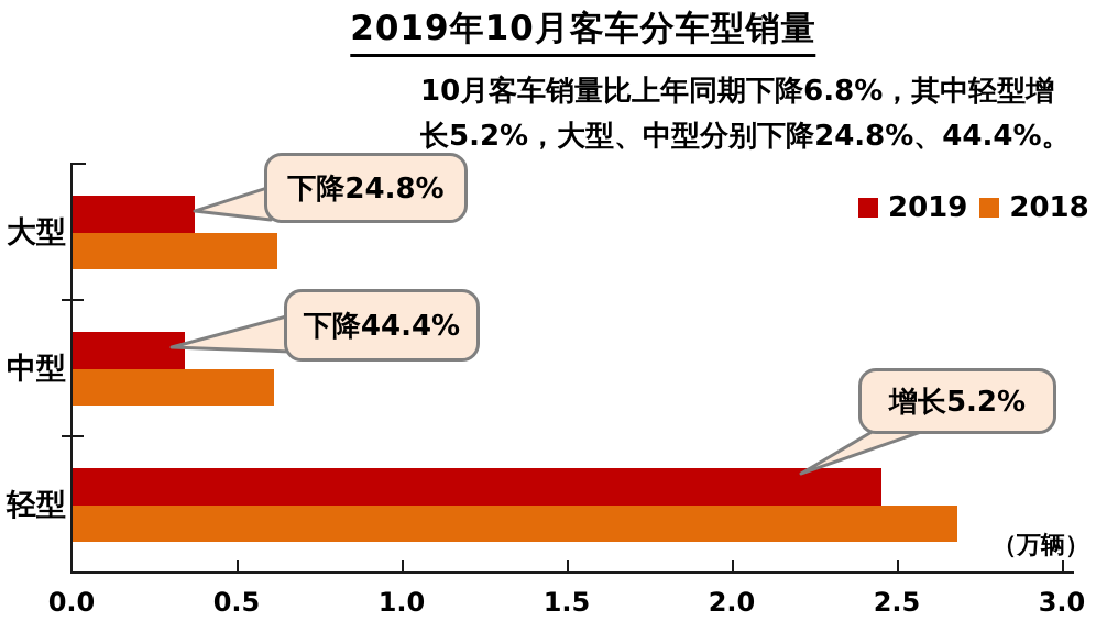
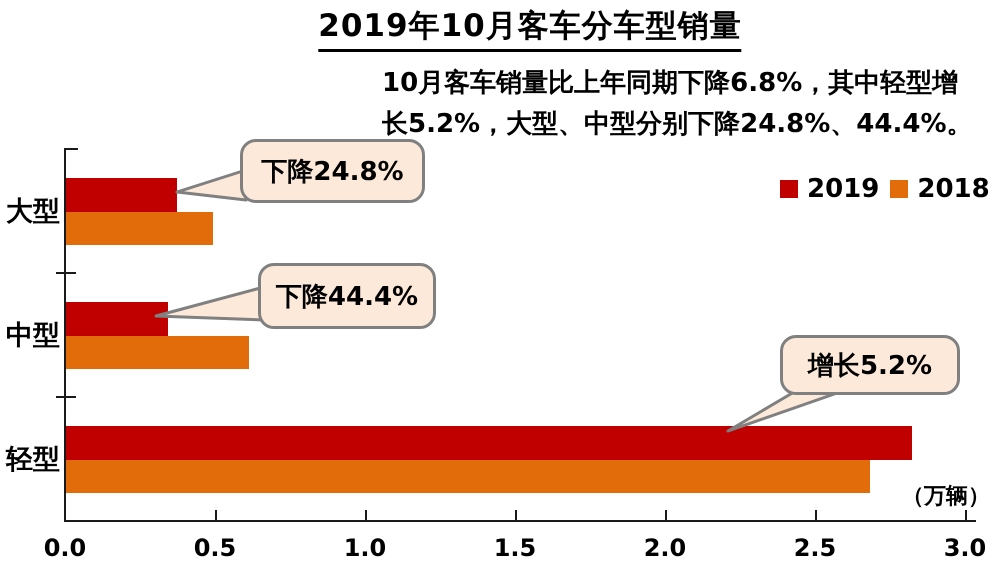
2018/大型: 0.62 -> 0.49
2019/轻型: 2.45 -> 2.82
